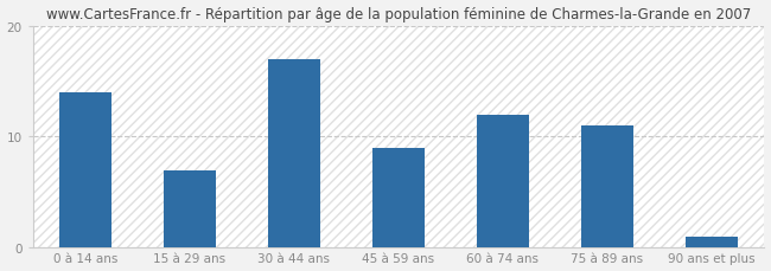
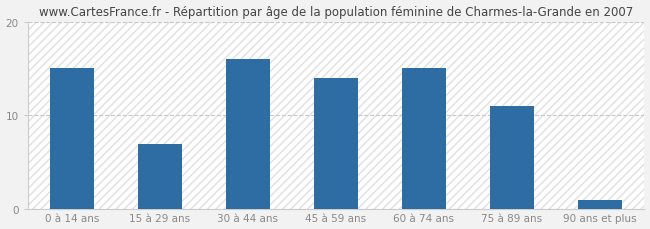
0 à 14 ans: 14 -> 15
30 à 44 ans: 17 -> 16
45 à 59 ans: 9 -> 14
60 à 74 ans: 12 -> 15
